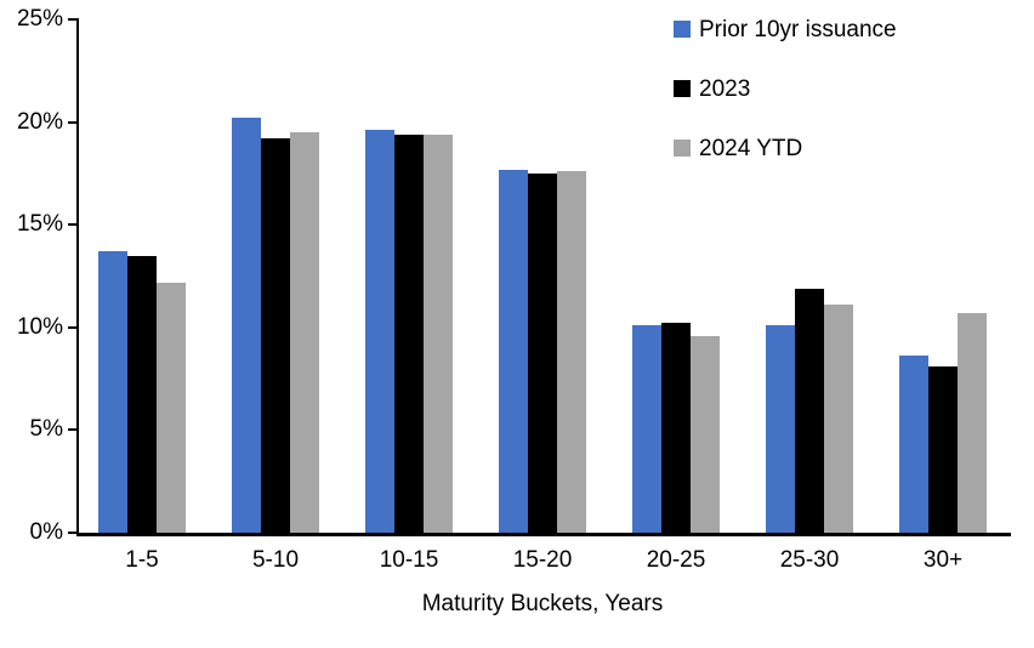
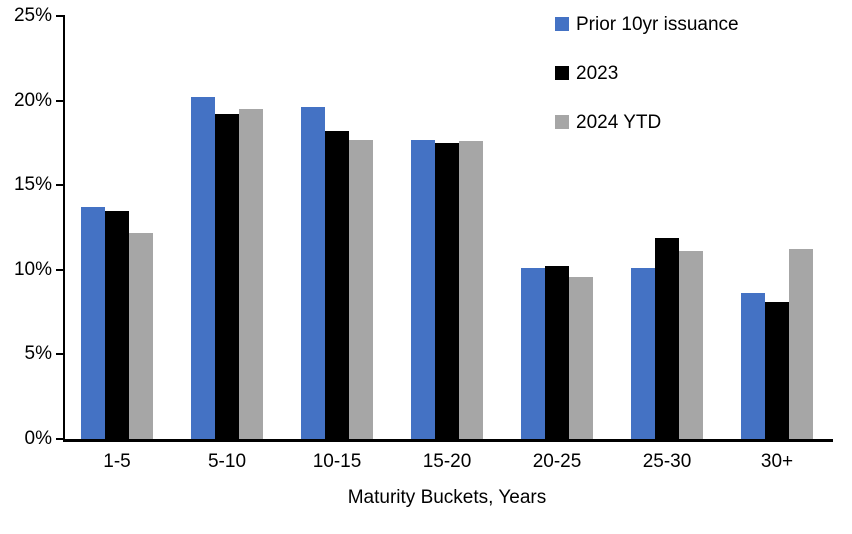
2023/10-15: 19.4% -> 18.2%
2024 YTD/10-15: 19.4% -> 17.7%
2024 YTD/30+: 10.7% -> 11.2%
